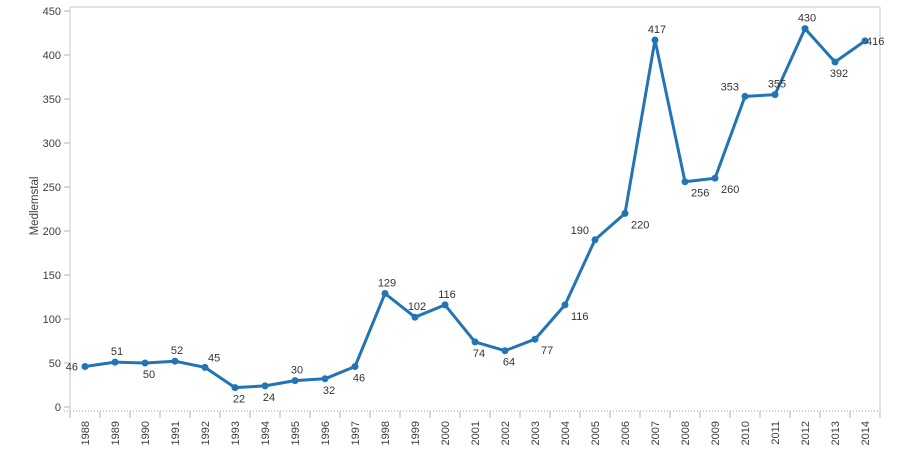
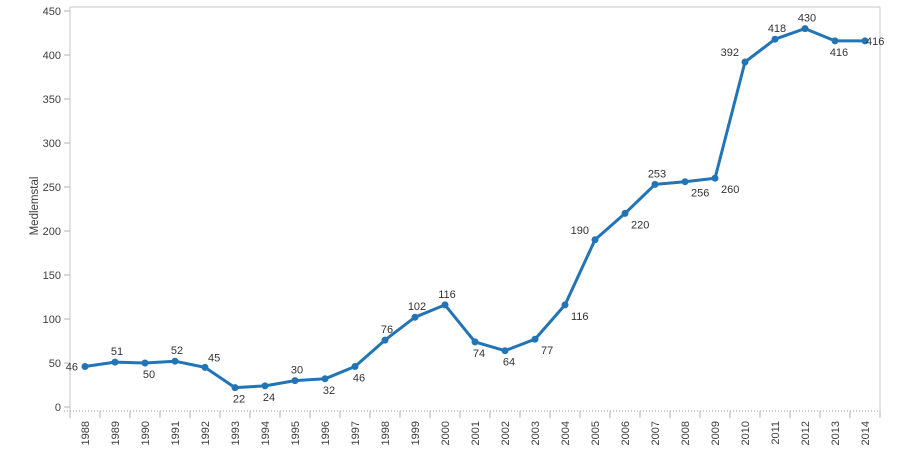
1998: 129 -> 76
2007: 417 -> 253
2010: 353 -> 392
2011: 355 -> 418
2013: 392 -> 416
